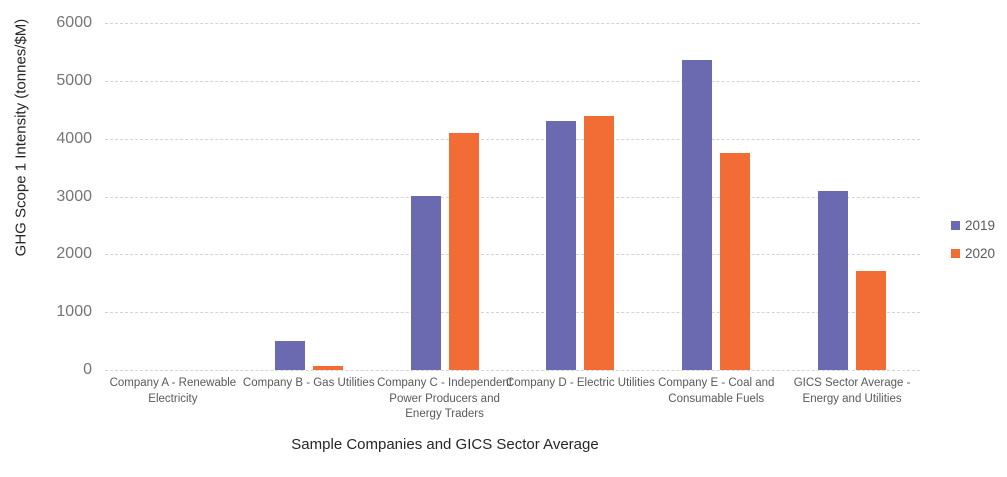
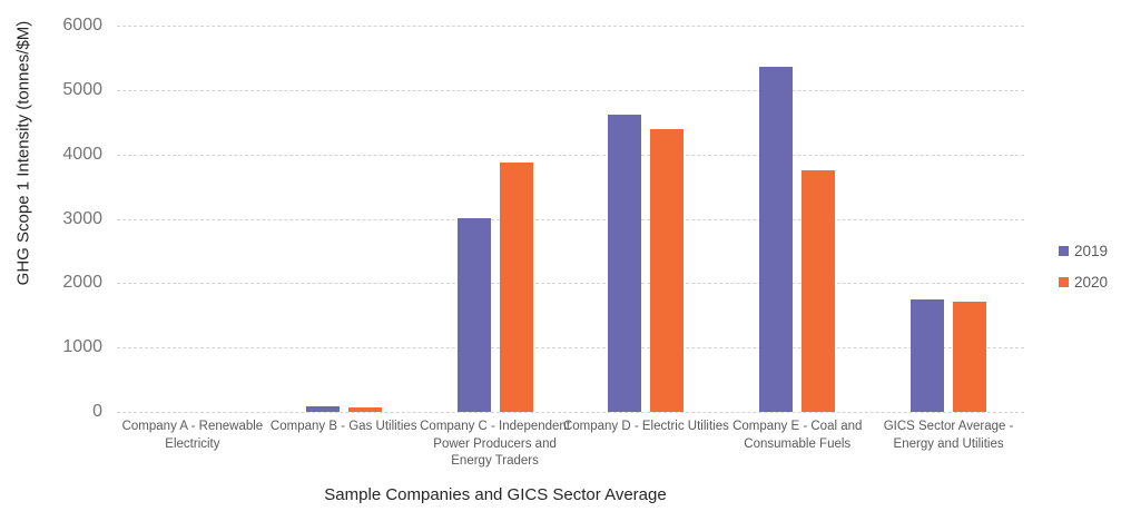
2019/Company B - Gas Utilities: 500 -> 100
2020/Company C - Independent Power Producers and Energy Traders: 4100 -> 3900
2019/Company D - Electric Utilities: 4300 -> 4600
2019/GICS Sector Average - Energy and Utilities: 3100 -> 1800
